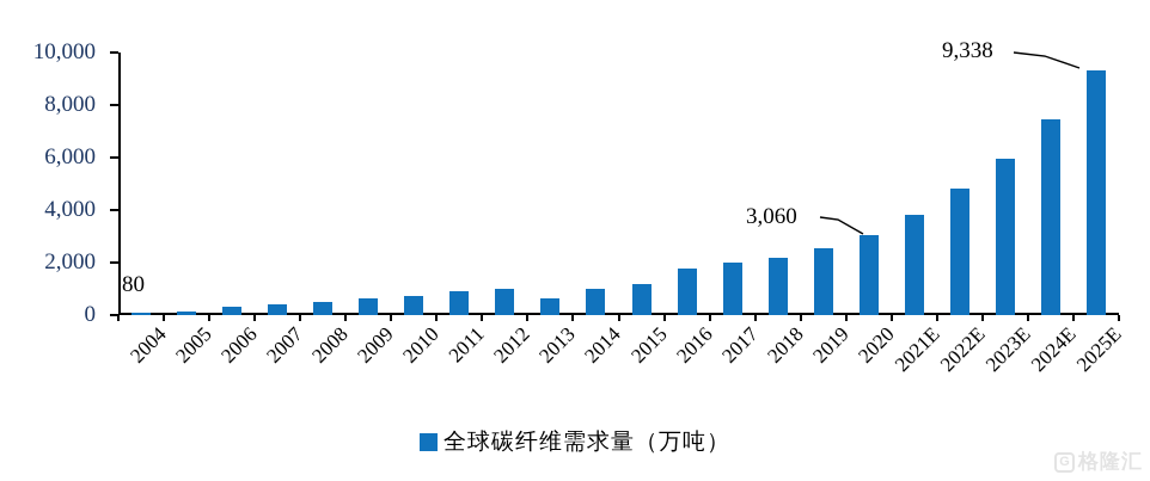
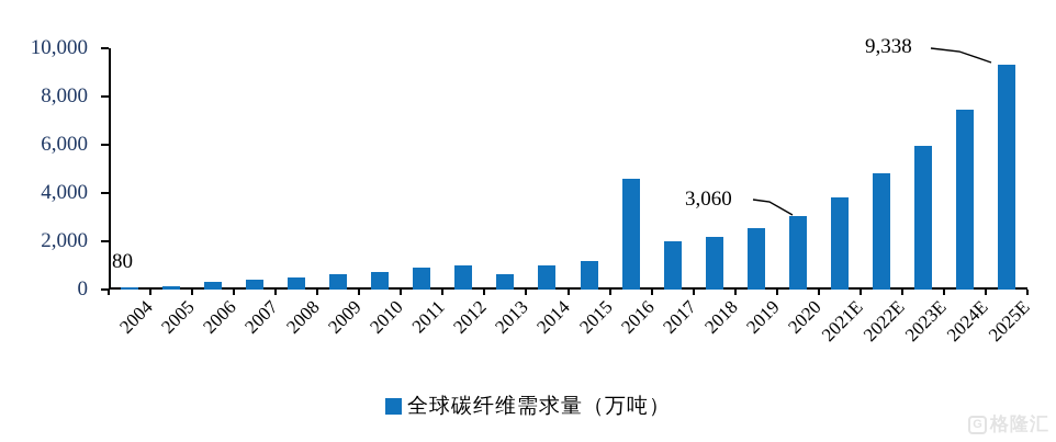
2016: 1800 -> 4600
